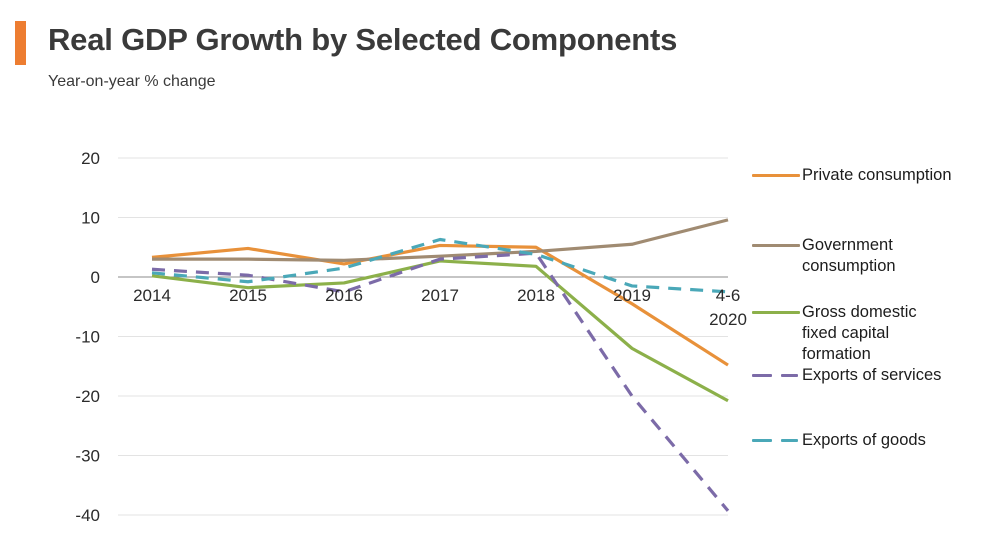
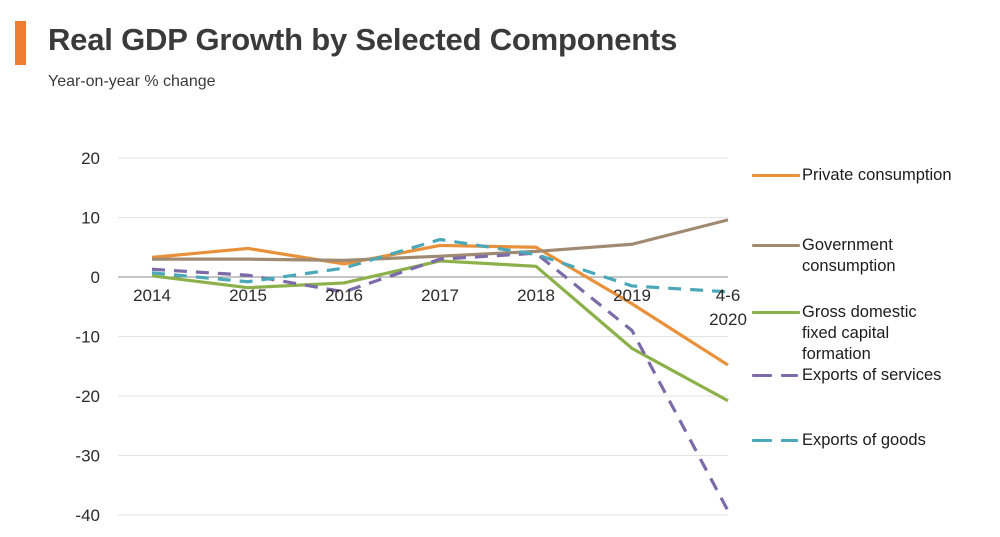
Exports of services/2019: -20 -> -9
